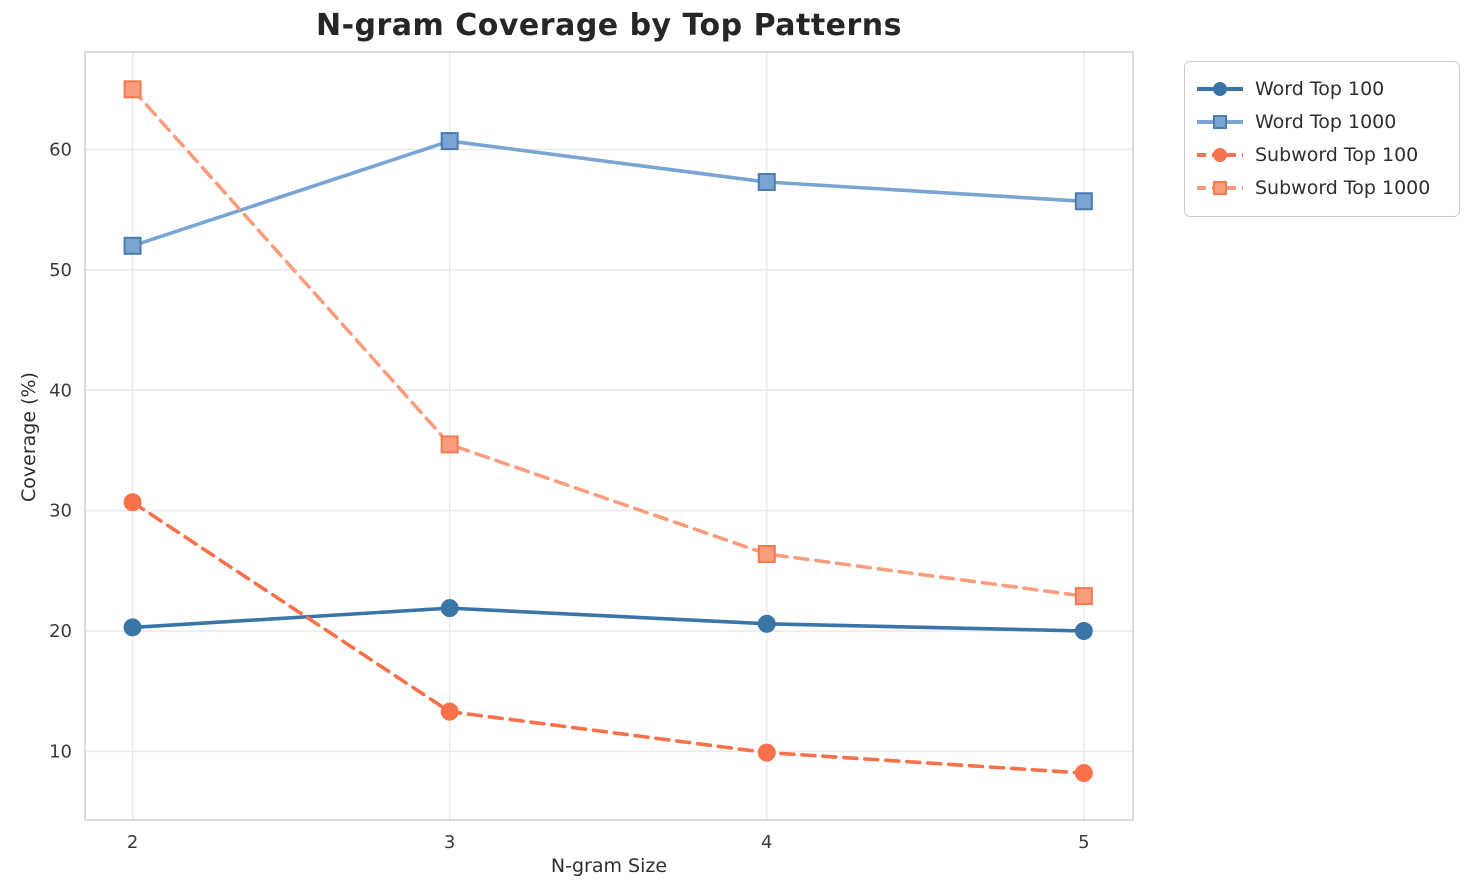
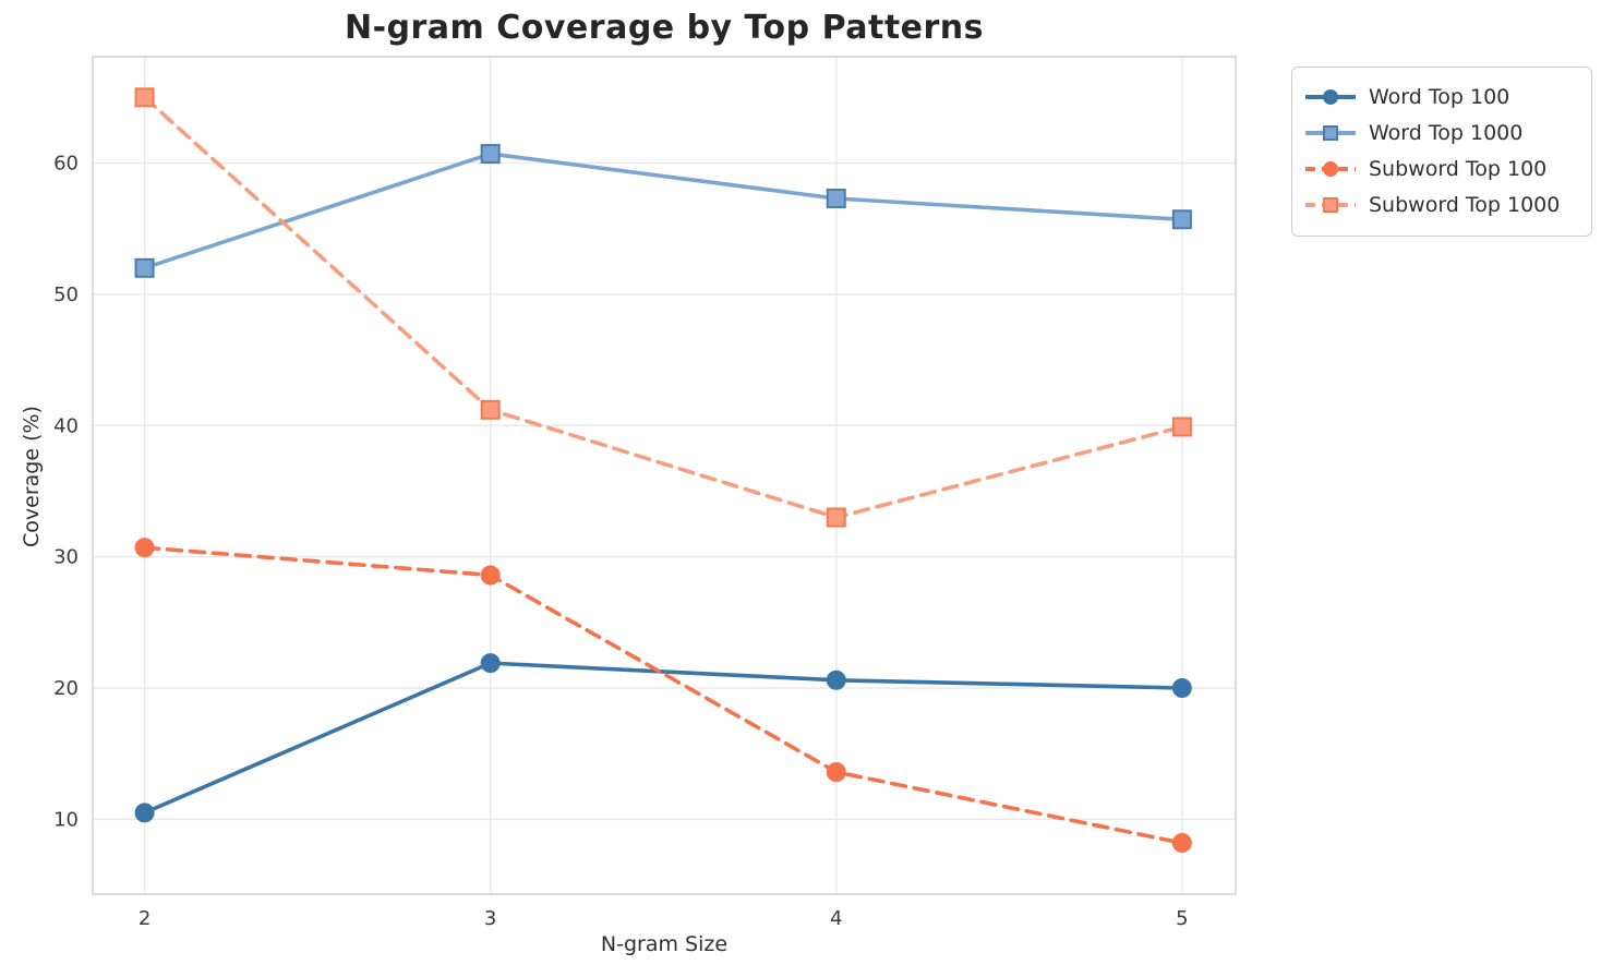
Word Top 100/2: 20.3 -> 10.5
Subword Top 100/3: 13.3 -> 28.6
Subword Top 1000/3: 35.5 -> 41.2
Subword Top 100/4: 9.9 -> 13.6
Subword Top 1000/4: 26.4 -> 33.0
Subword Top 1000/5: 22.9 -> 39.9
